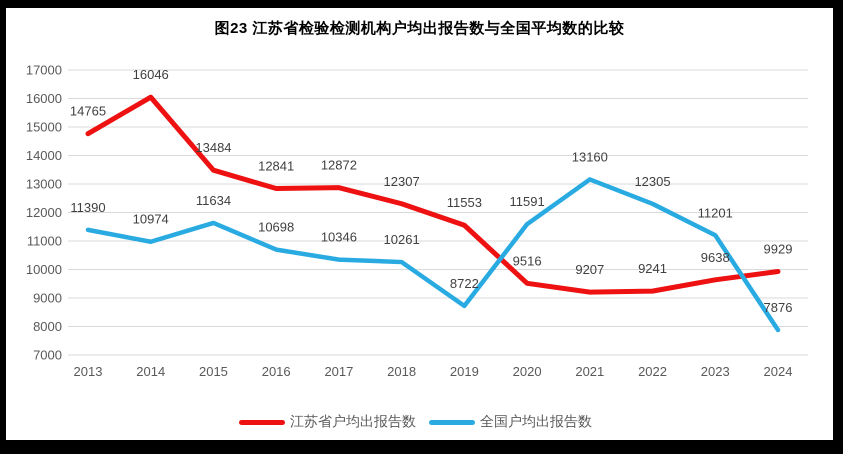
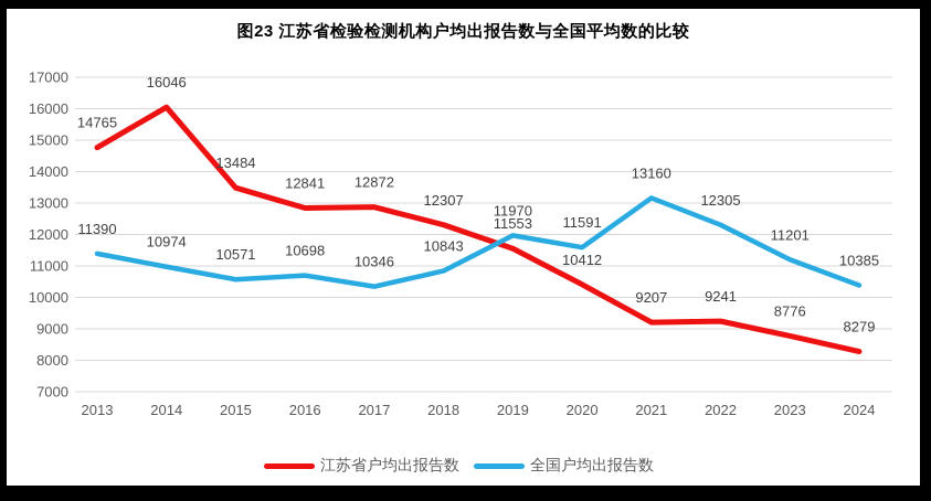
全国户均出报告数/2015: 11634 -> 10571
全国户均出报告数/2018: 10261 -> 10843
全国户均出报告数/2019: 8722 -> 11970
江苏省户均出报告数/2020: 9516 -> 10412
江苏省户均出报告数/2023: 9638 -> 8776
江苏省户均出报告数/2024: 9929 -> 8279
全国户均出报告数/2024: 7876 -> 10385
